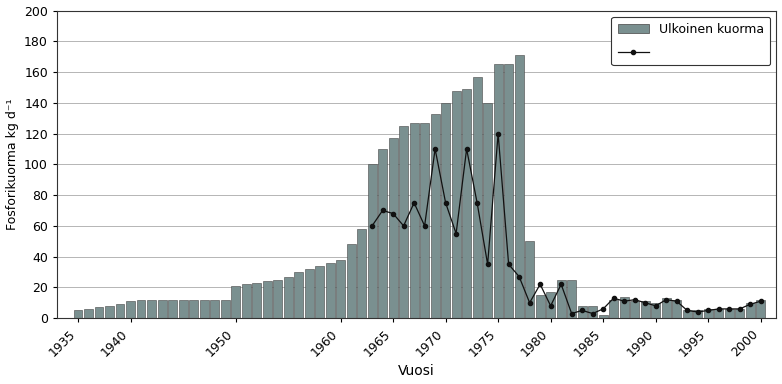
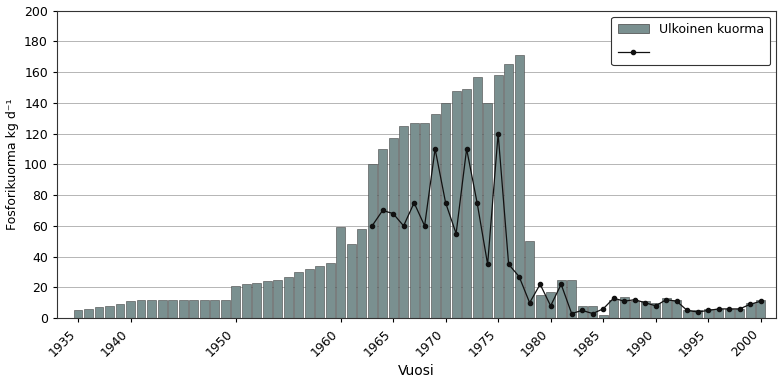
Ulkoinen kuorma/1960: 38 -> 59
Ulkoinen kuorma/1975: 165 -> 158
